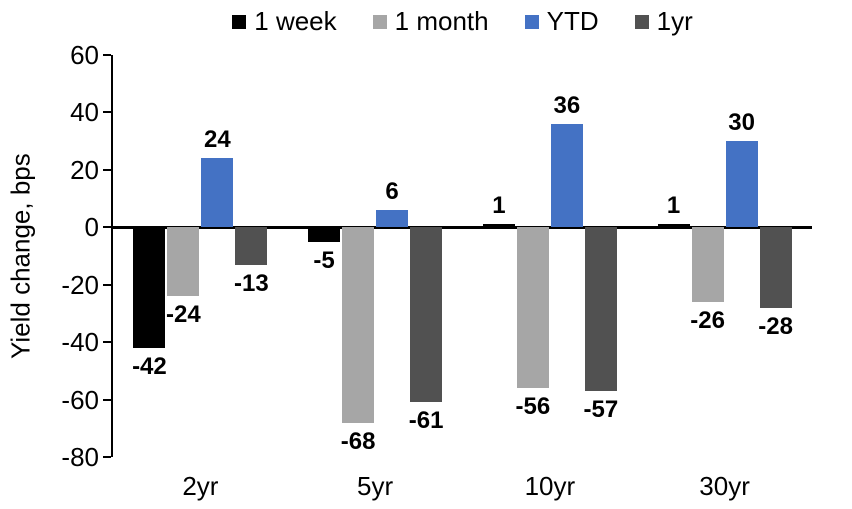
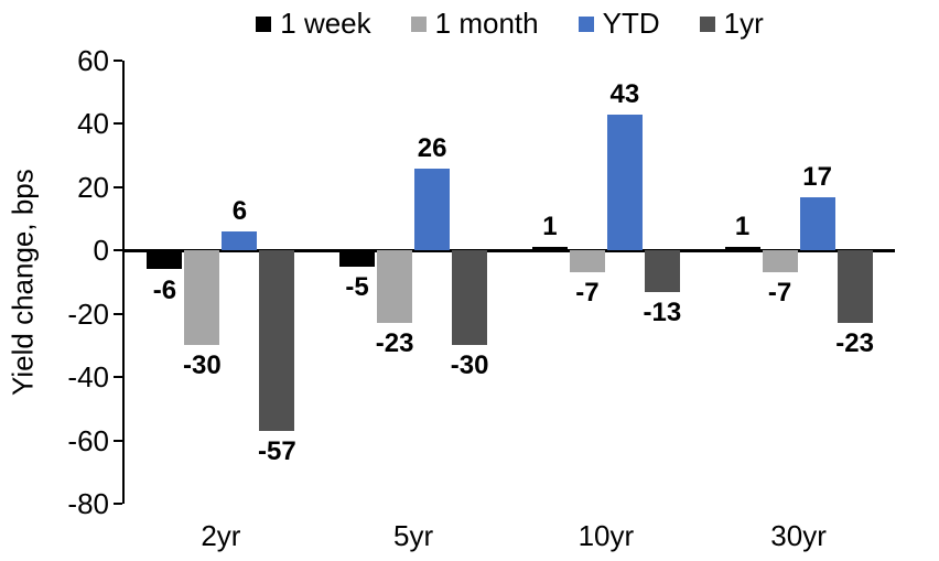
1 week/2yr: -42 -> -6
1 month/2yr: -24 -> -30
YTD/2yr: 24 -> 6
1yr/2yr: -13 -> -57
1 month/5yr: -68 -> -23
YTD/5yr: 6 -> 26
1yr/5yr: -61 -> -30
1 month/10yr: -56 -> -7
YTD/10yr: 36 -> 43
1yr/10yr: -57 -> -13
1 month/30yr: -26 -> -7
YTD/30yr: 30 -> 17
1yr/30yr: -28 -> -23
